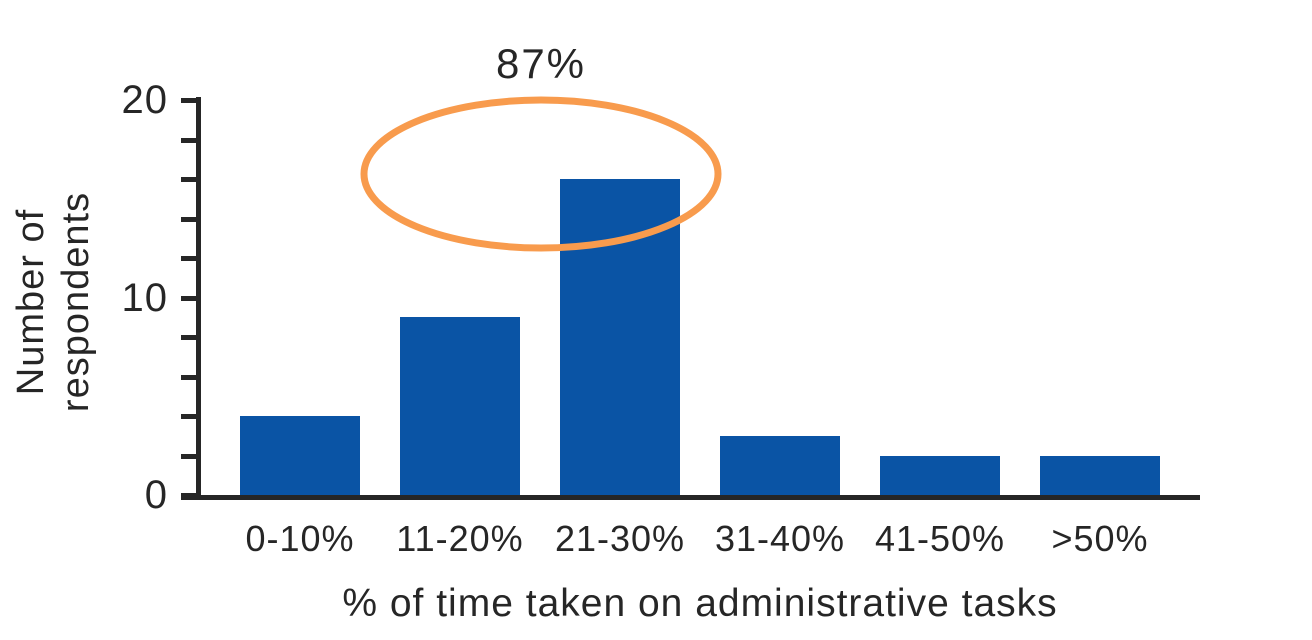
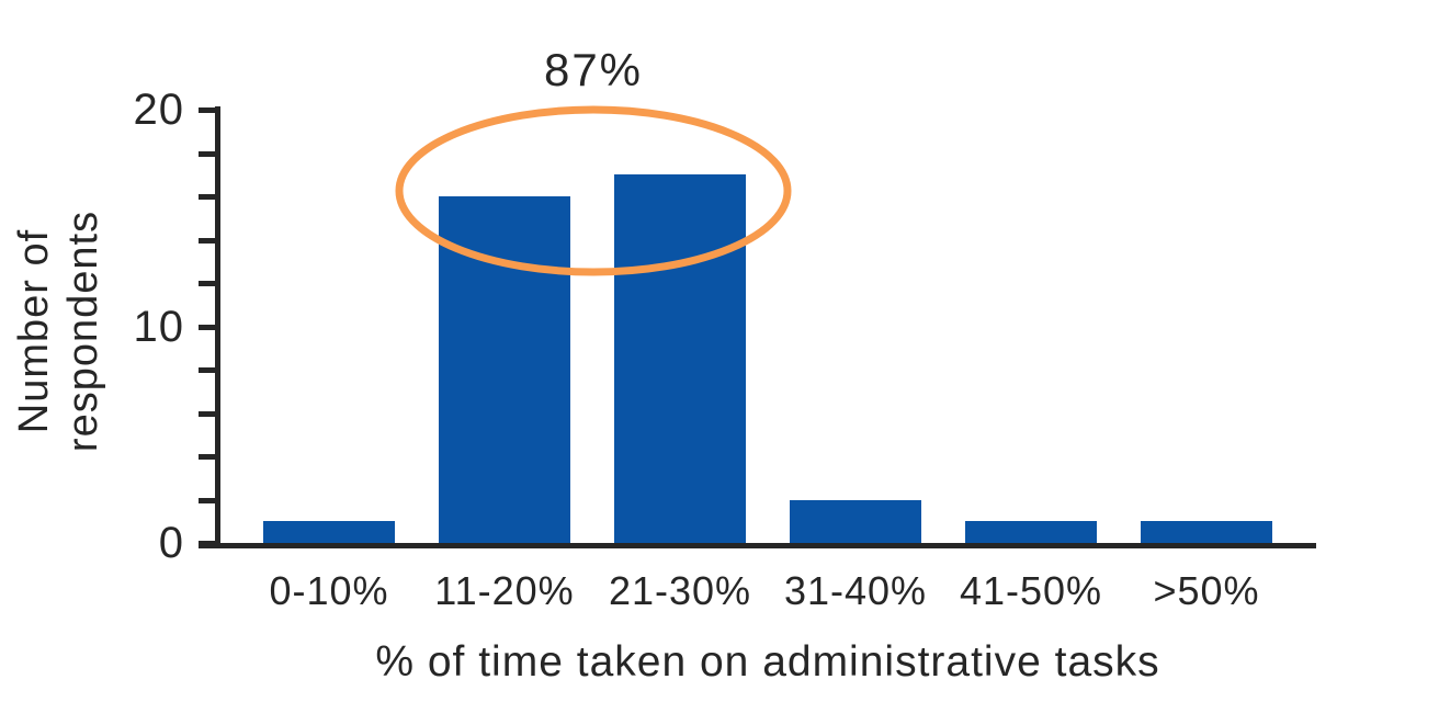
0-10%: 4 -> 1
11-20%: 9 -> 16
21-30%: 16 -> 17
31-40%: 3 -> 2
41-50%: 2 -> 1
>50%: 2 -> 1
